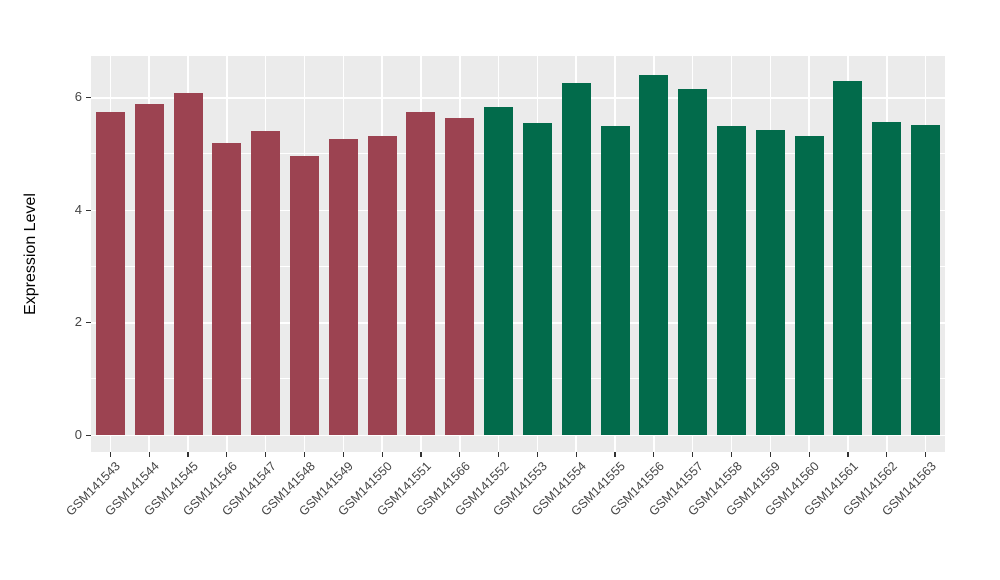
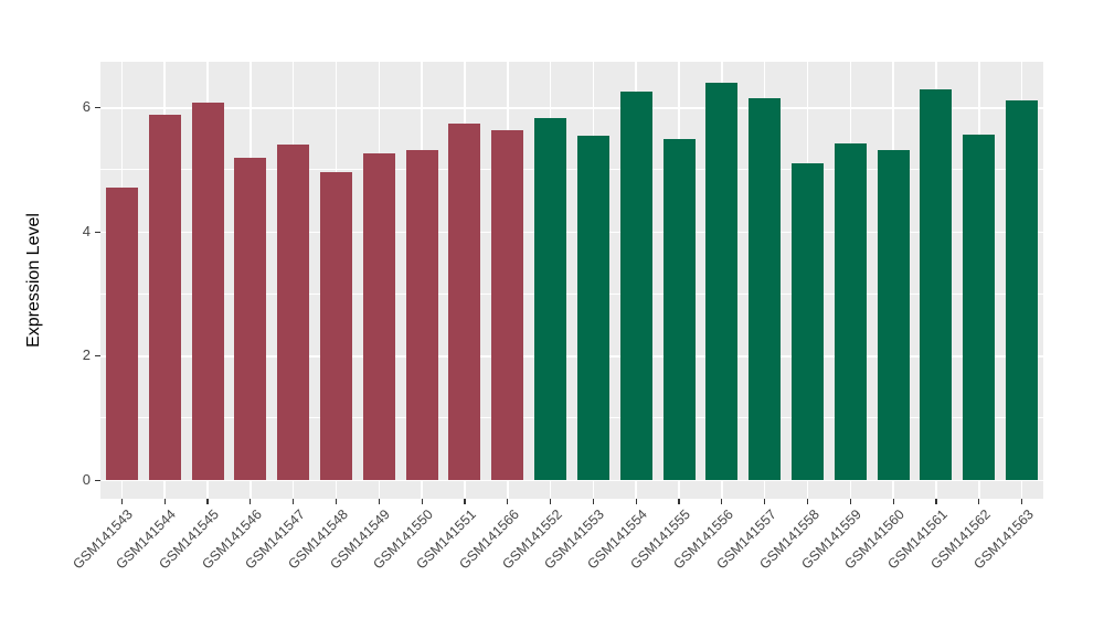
GSM141543: 5.7 -> 4.7
GSM141558: 5.5 -> 5.1
GSM141563: 5.5 -> 6.1
